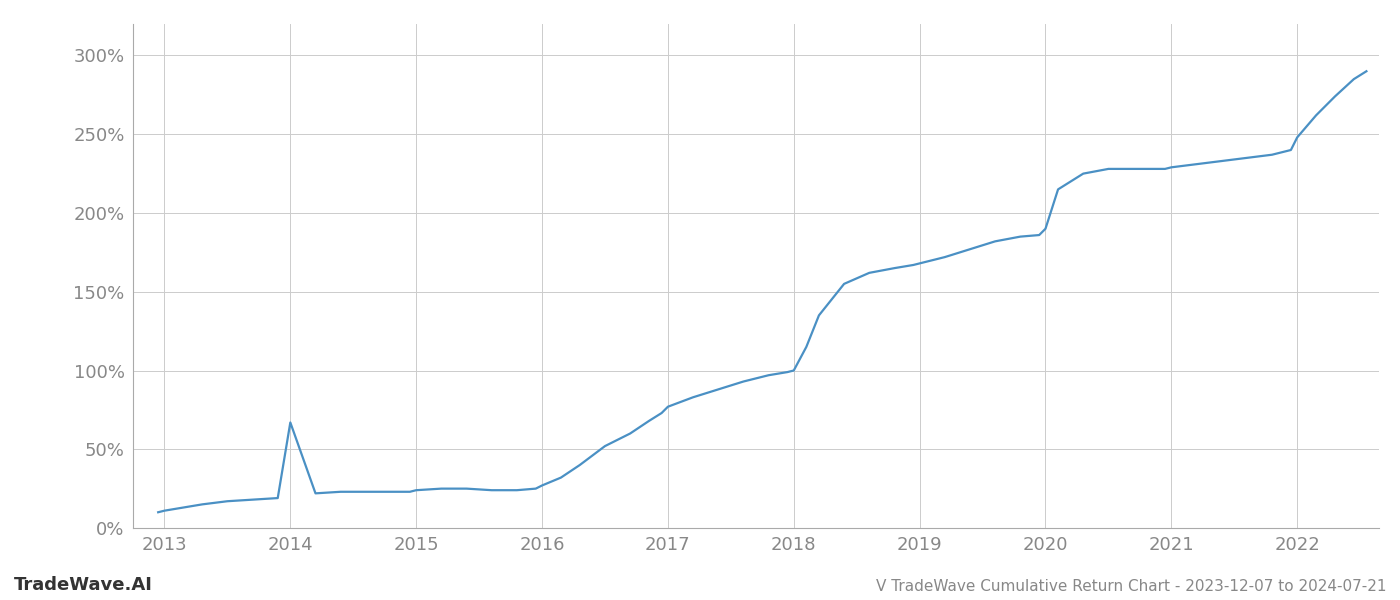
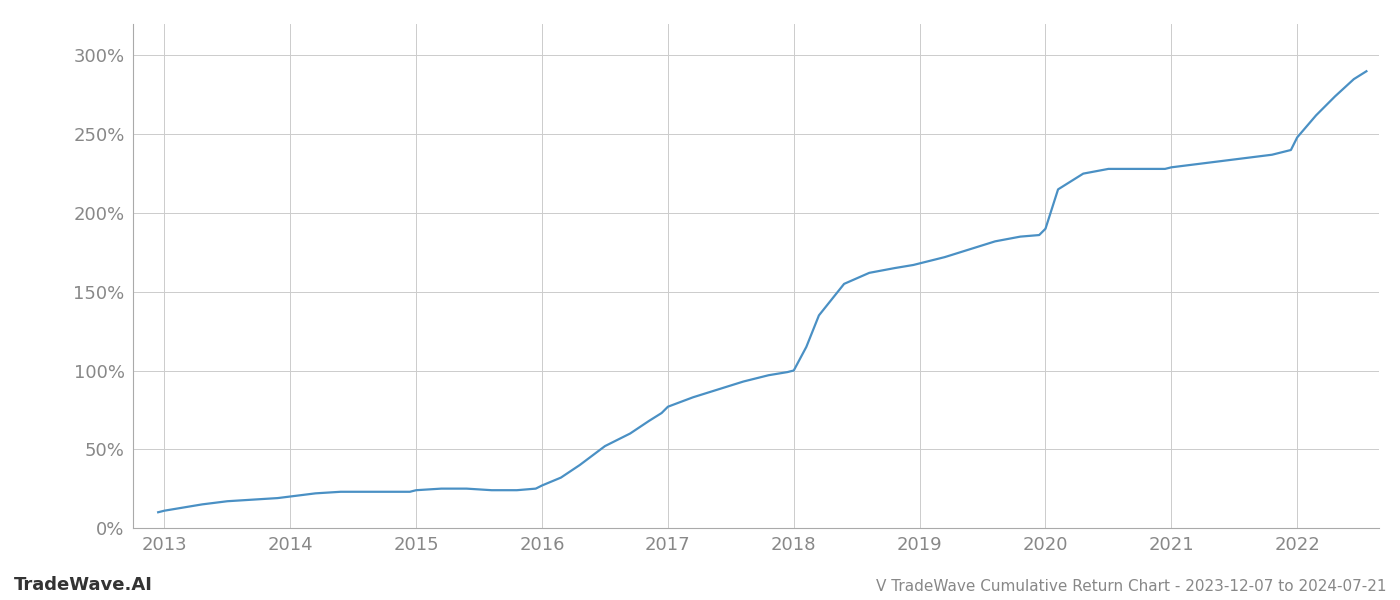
2014: 67% -> 20%
